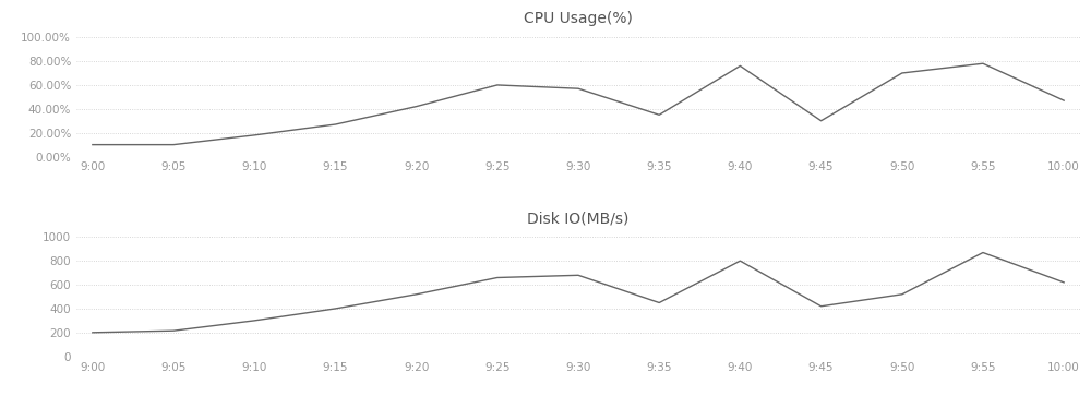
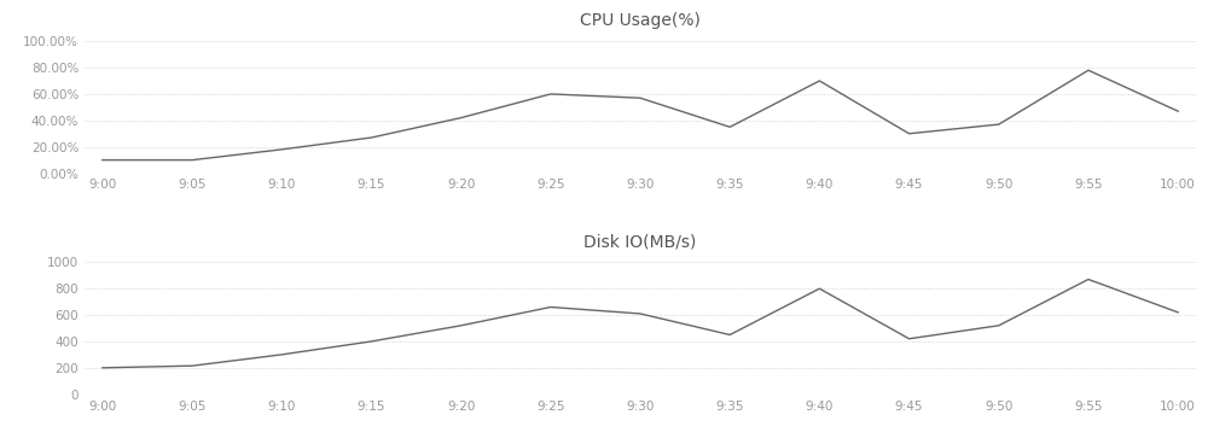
CPU Usage(%)/9:40: 76% -> 70%
CPU Usage(%)/9:50: 70% -> 37%
Disk IO(MB/s)/9:30: 680 -> 610
